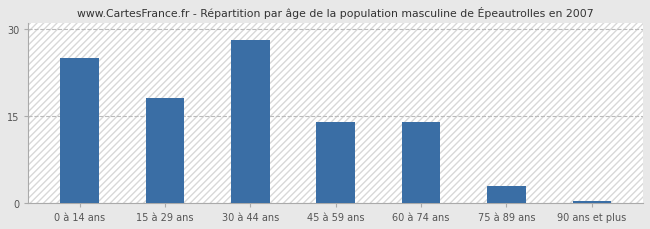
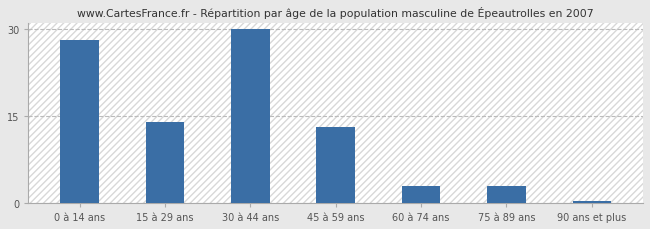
0 à 14 ans: 25.0 -> 28.0
15 à 29 ans: 18.0 -> 14.0
30 à 44 ans: 28.0 -> 30.0
45 à 59 ans: 14.0 -> 13.0
60 à 74 ans: 14.0 -> 3.0
